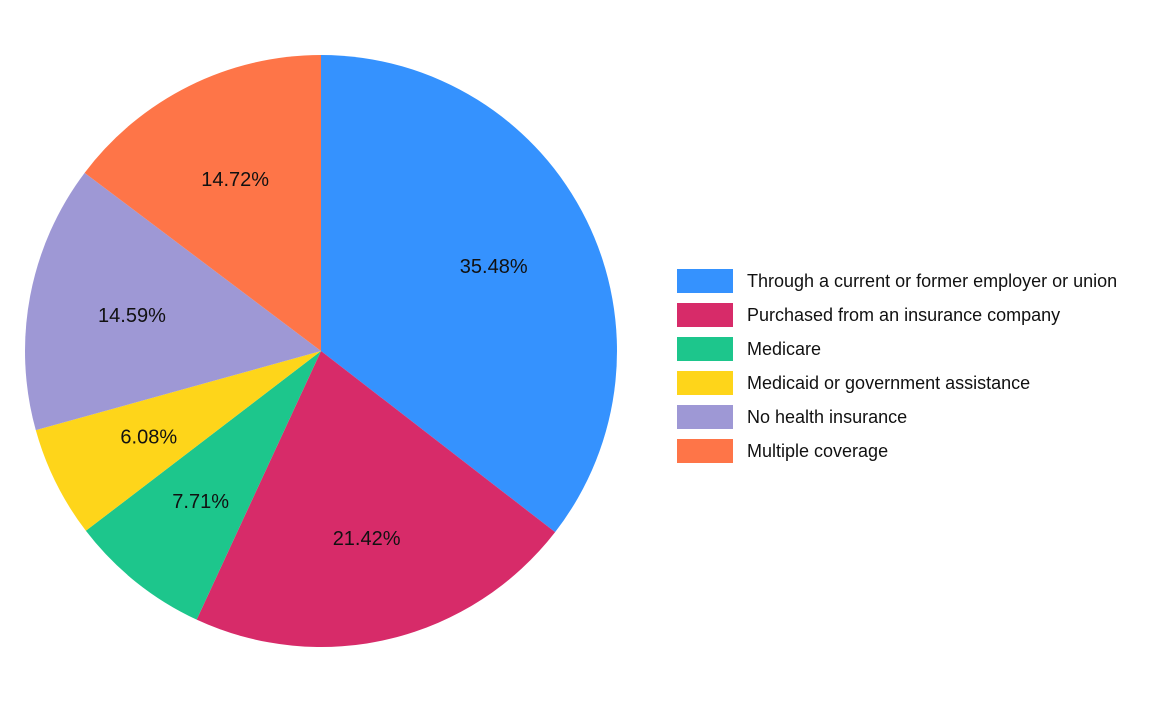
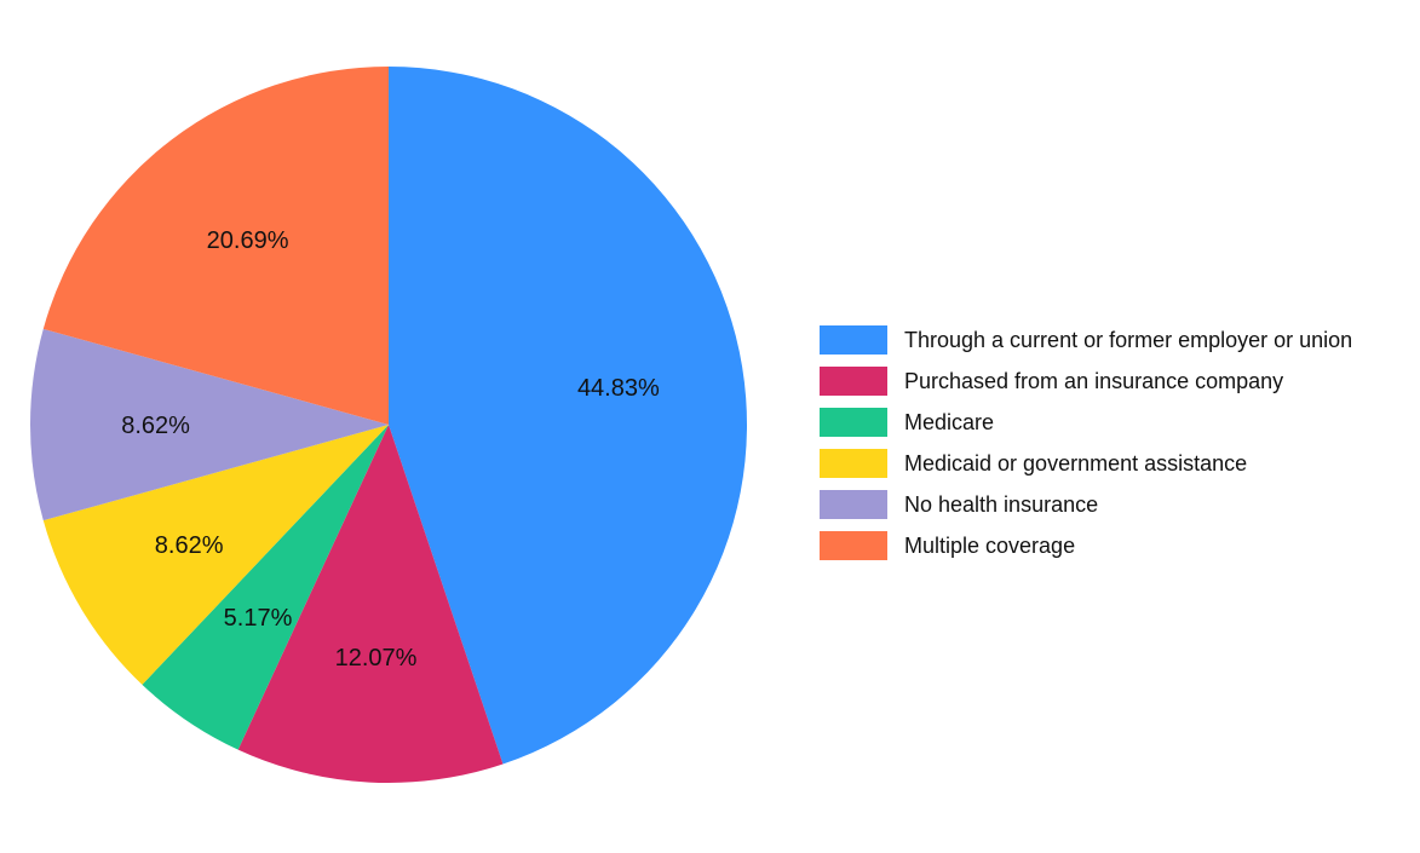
Through a current or former employer or union: 35.48% -> 44.83%
Purchased from an insurance company: 21.42% -> 12.07%
Medicare: 7.71% -> 5.17%
Medicaid or government assistance: 6.08% -> 8.62%
No health insurance: 14.59% -> 8.62%
Multiple coverage: 14.72% -> 20.69%
